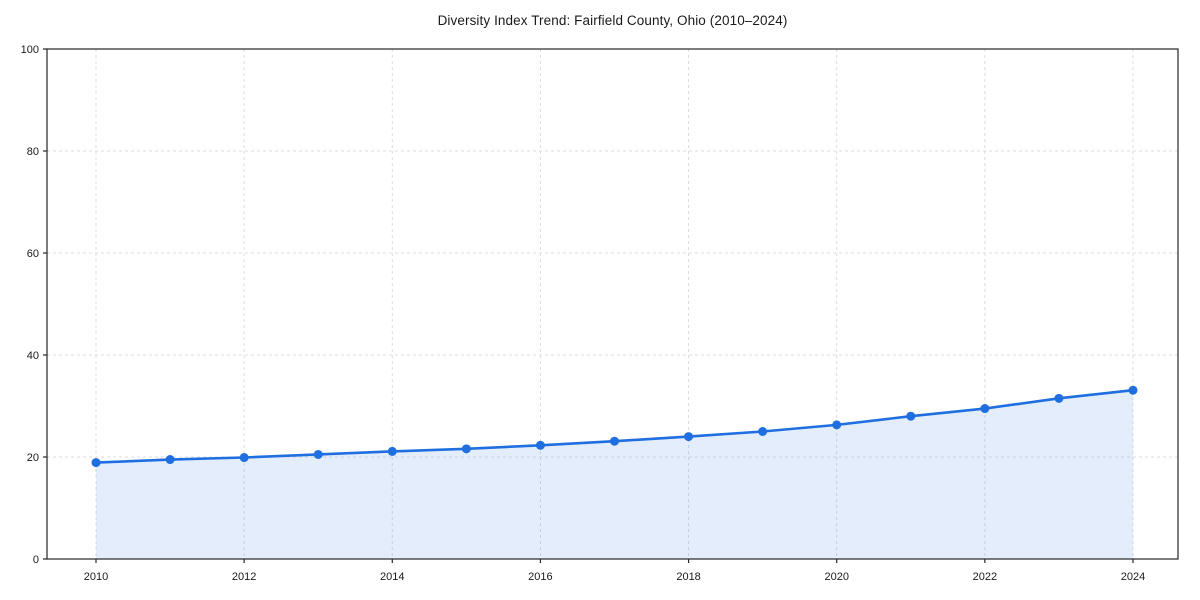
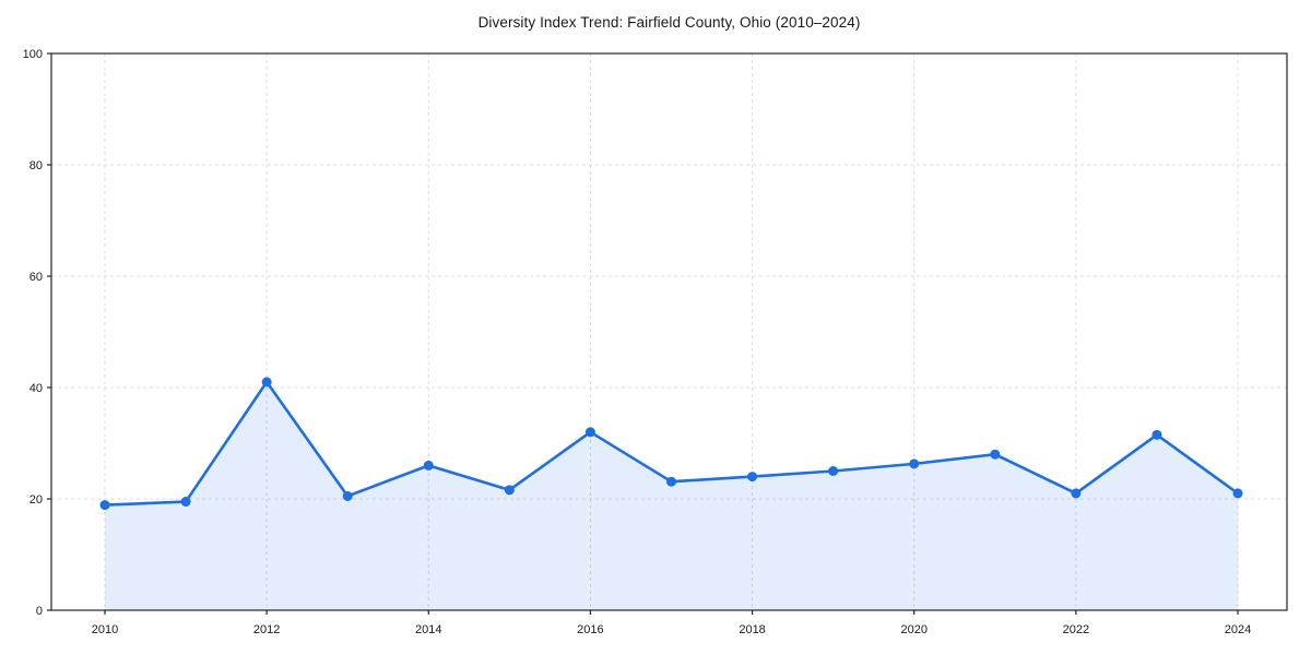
2012: 20 -> 41
2014: 21 -> 26
2016: 22 -> 32
2022: 30 -> 21
2024: 33 -> 21
